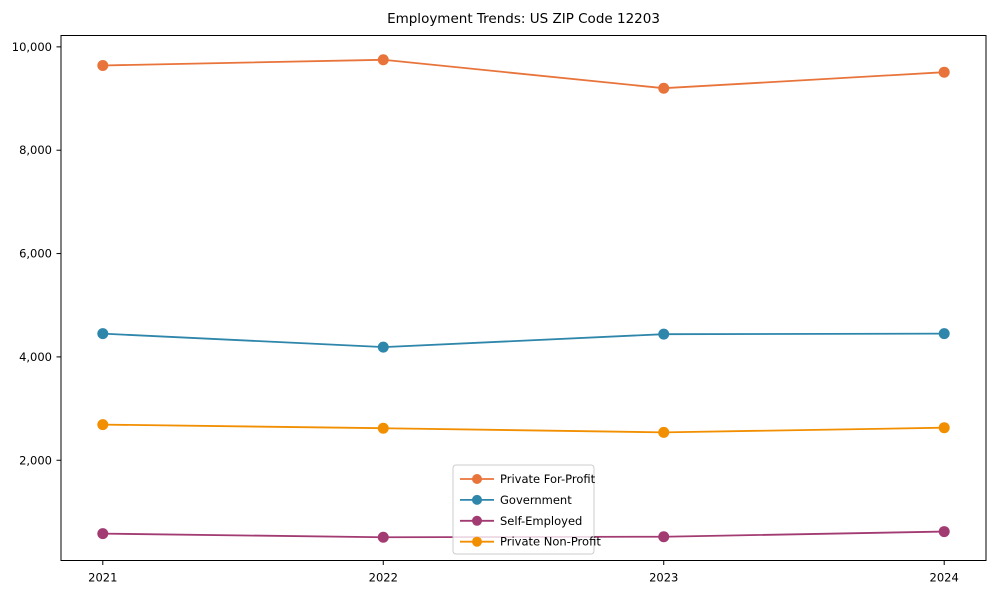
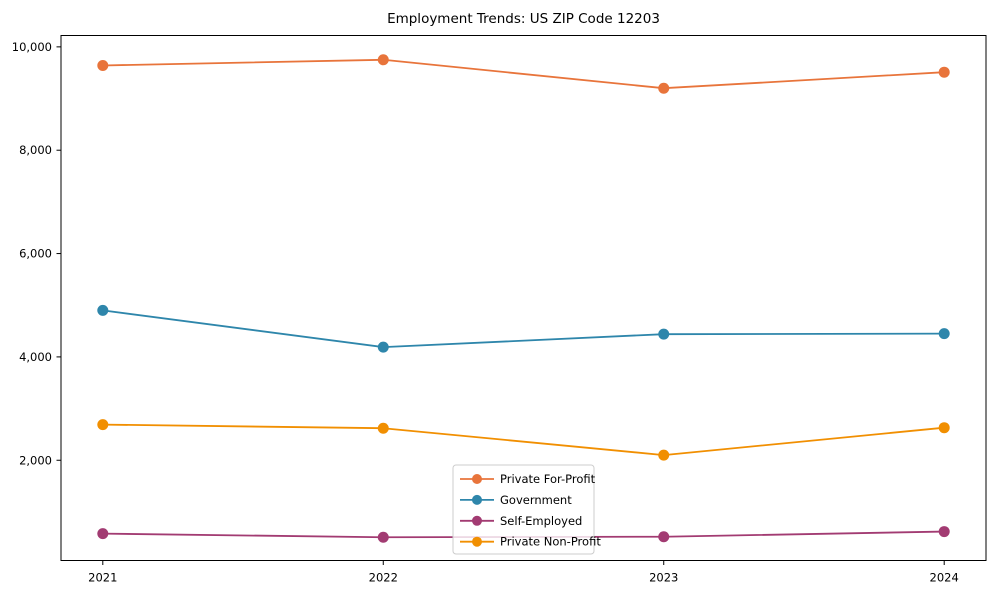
Government/2021: 4400 -> 4900
Private Non-Profit/2023: 2500 -> 2100
